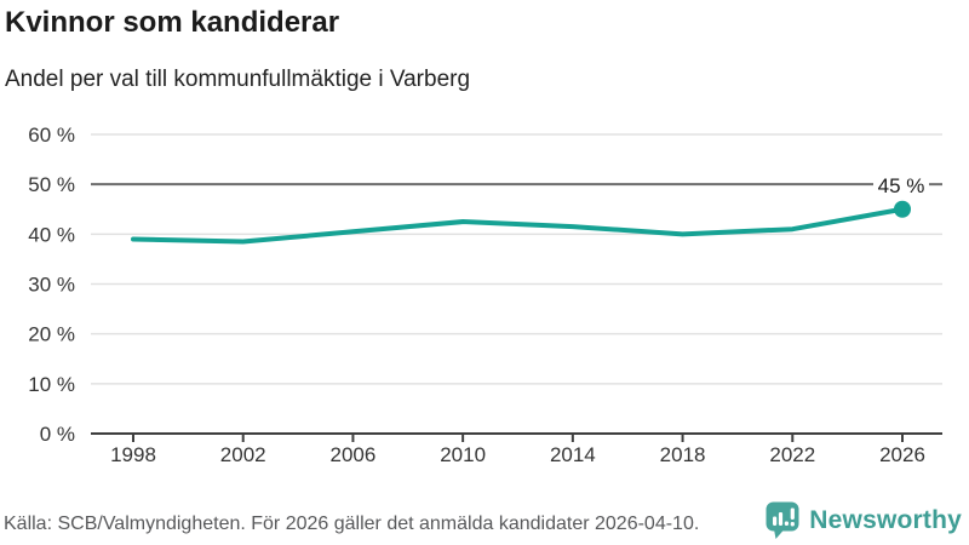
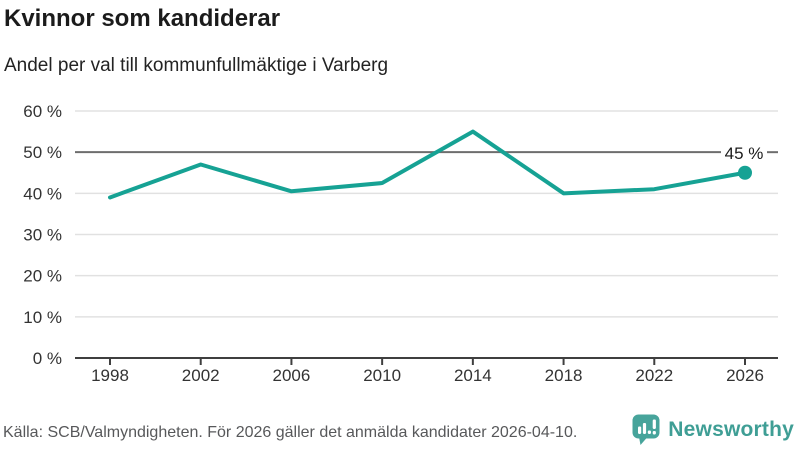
2002: 38% -> 47%
2014: 42% -> 55%
